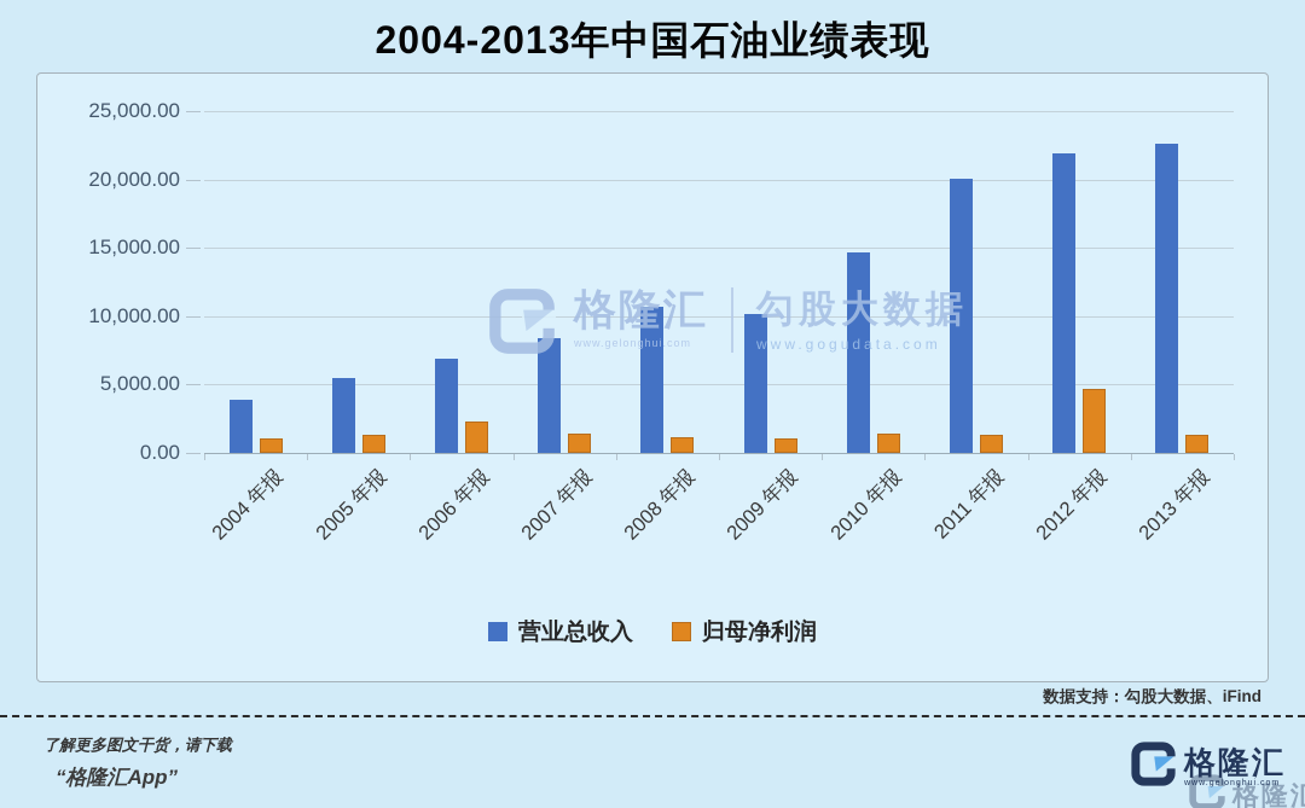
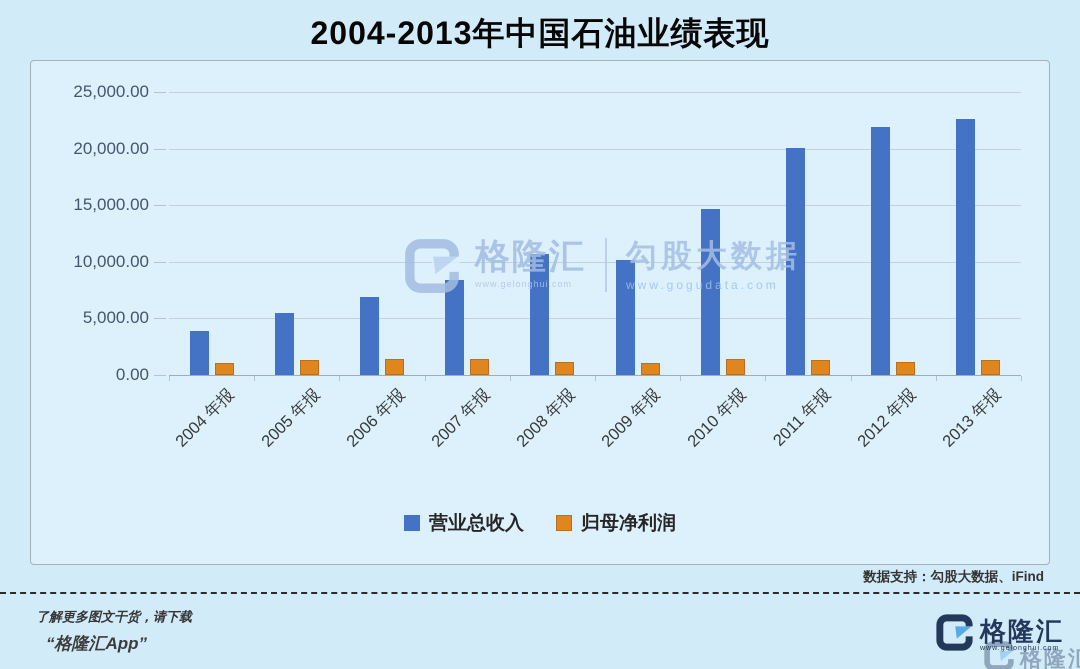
归母净利润/2006 年报: 2300 -> 1400
归母净利润/2012 年报: 4700 -> 1200
